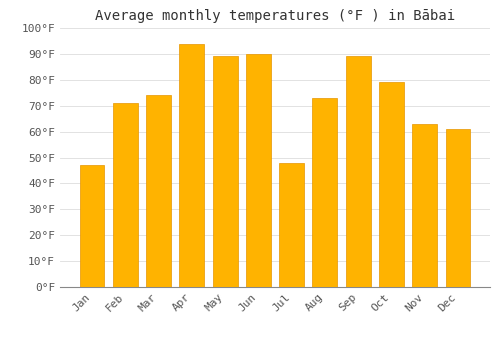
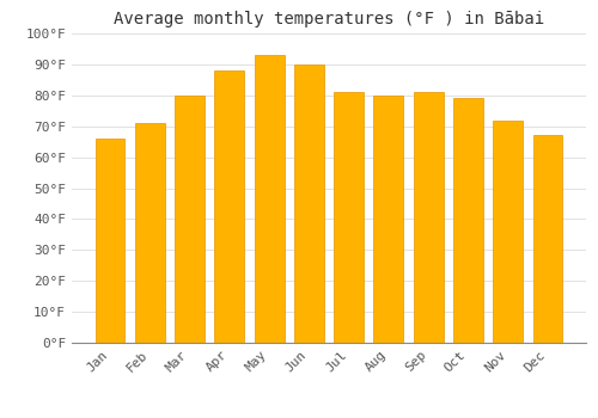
Jan: 47°F -> 66°F
Mar: 74°F -> 80°F
Apr: 94°F -> 88°F
May: 89°F -> 93°F
Jul: 48°F -> 81°F
Aug: 73°F -> 80°F
Sep: 89°F -> 81°F
Nov: 63°F -> 72°F
Dec: 61°F -> 67°F
